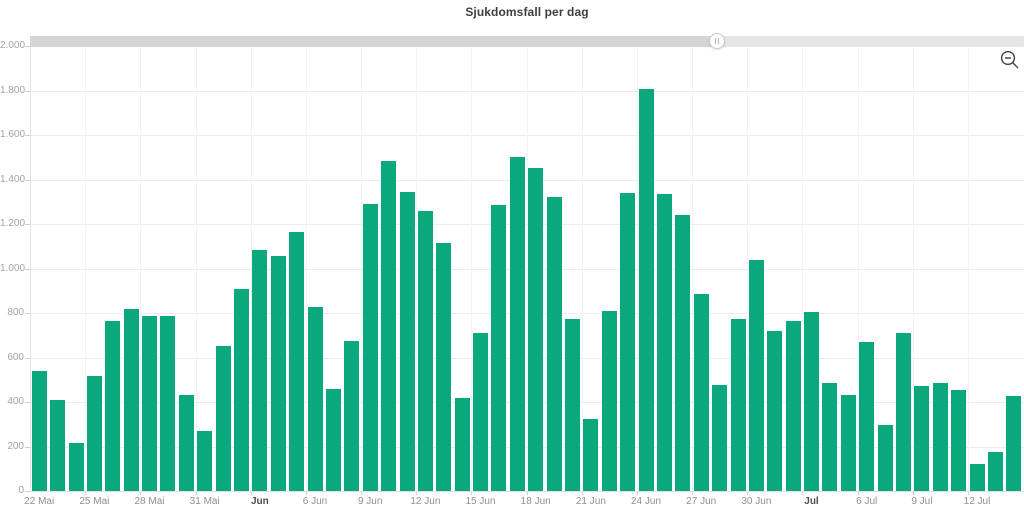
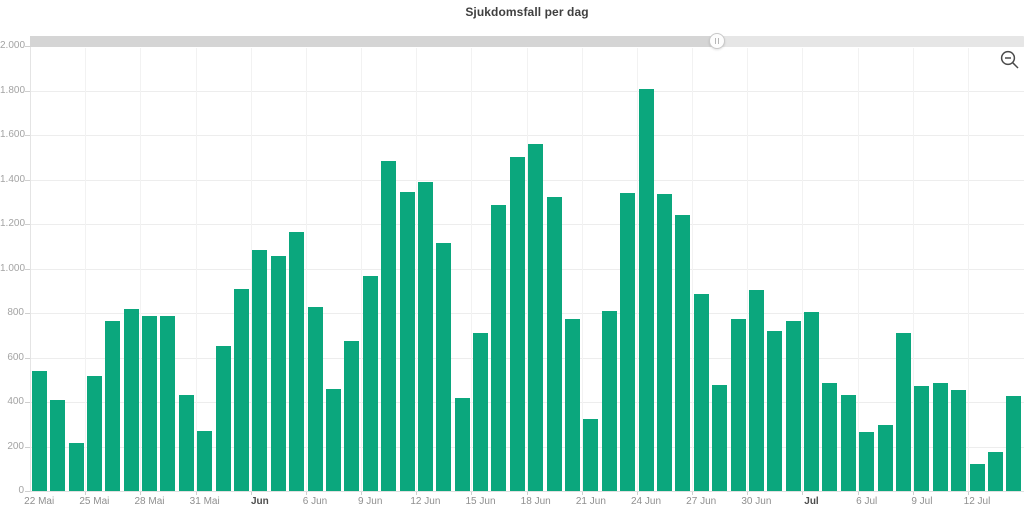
9 Jun: 1290 -> 960
12 Jun: 1260 -> 1390
18 Jun: 1450 -> 1560
30 Jun: 1040 -> 900
6 Jul: 670 -> 260
